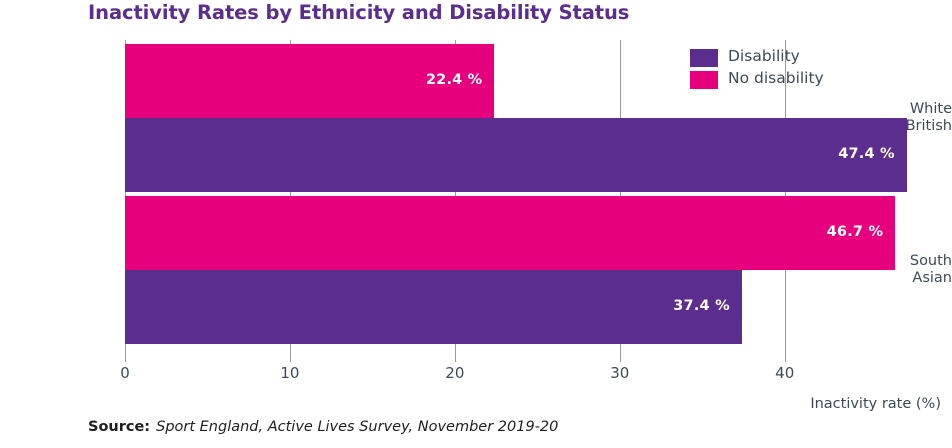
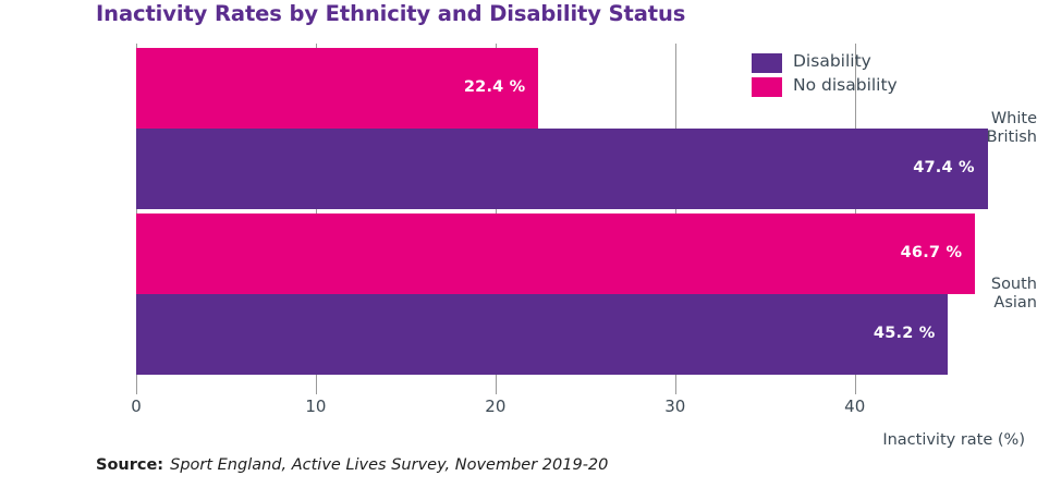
Disability/South Asian: 37.4 -> 45.2
